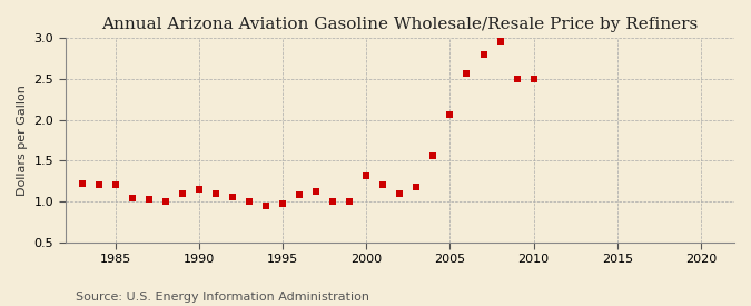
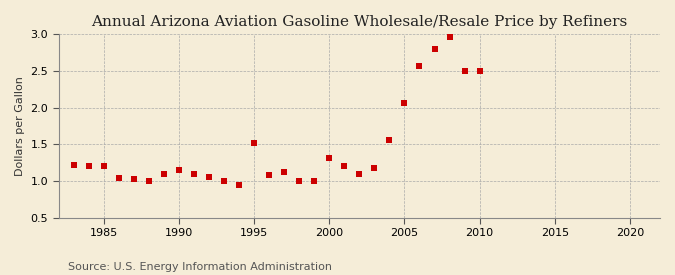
1995: 0.97 -> 1.52
